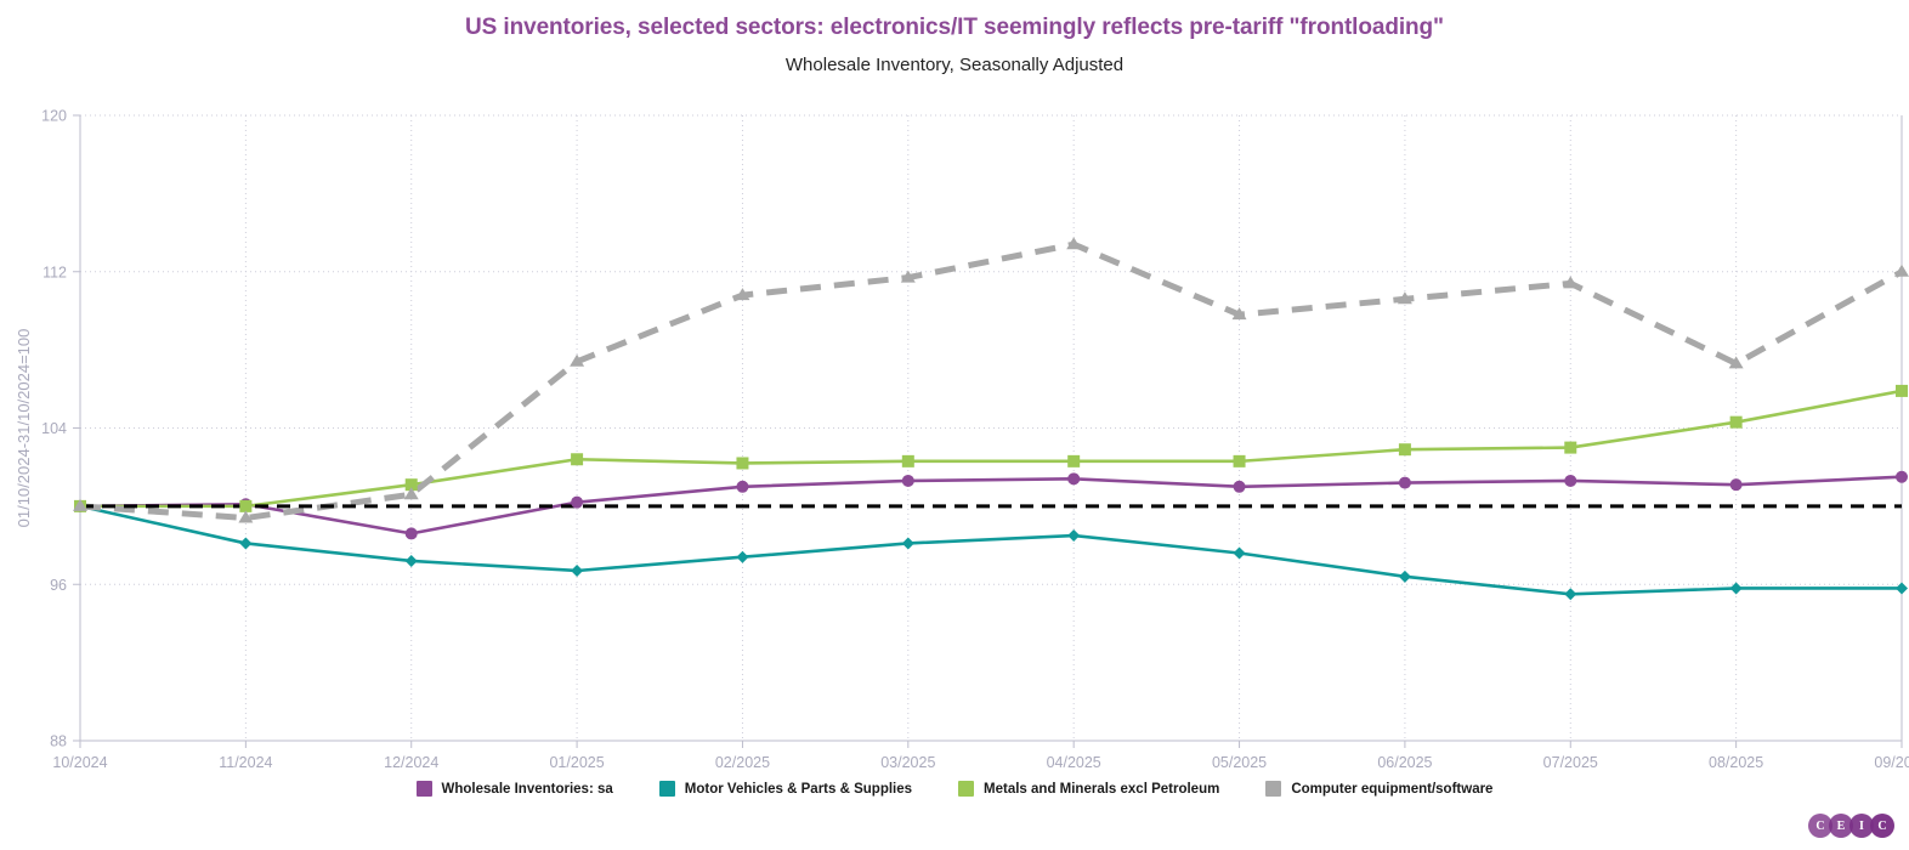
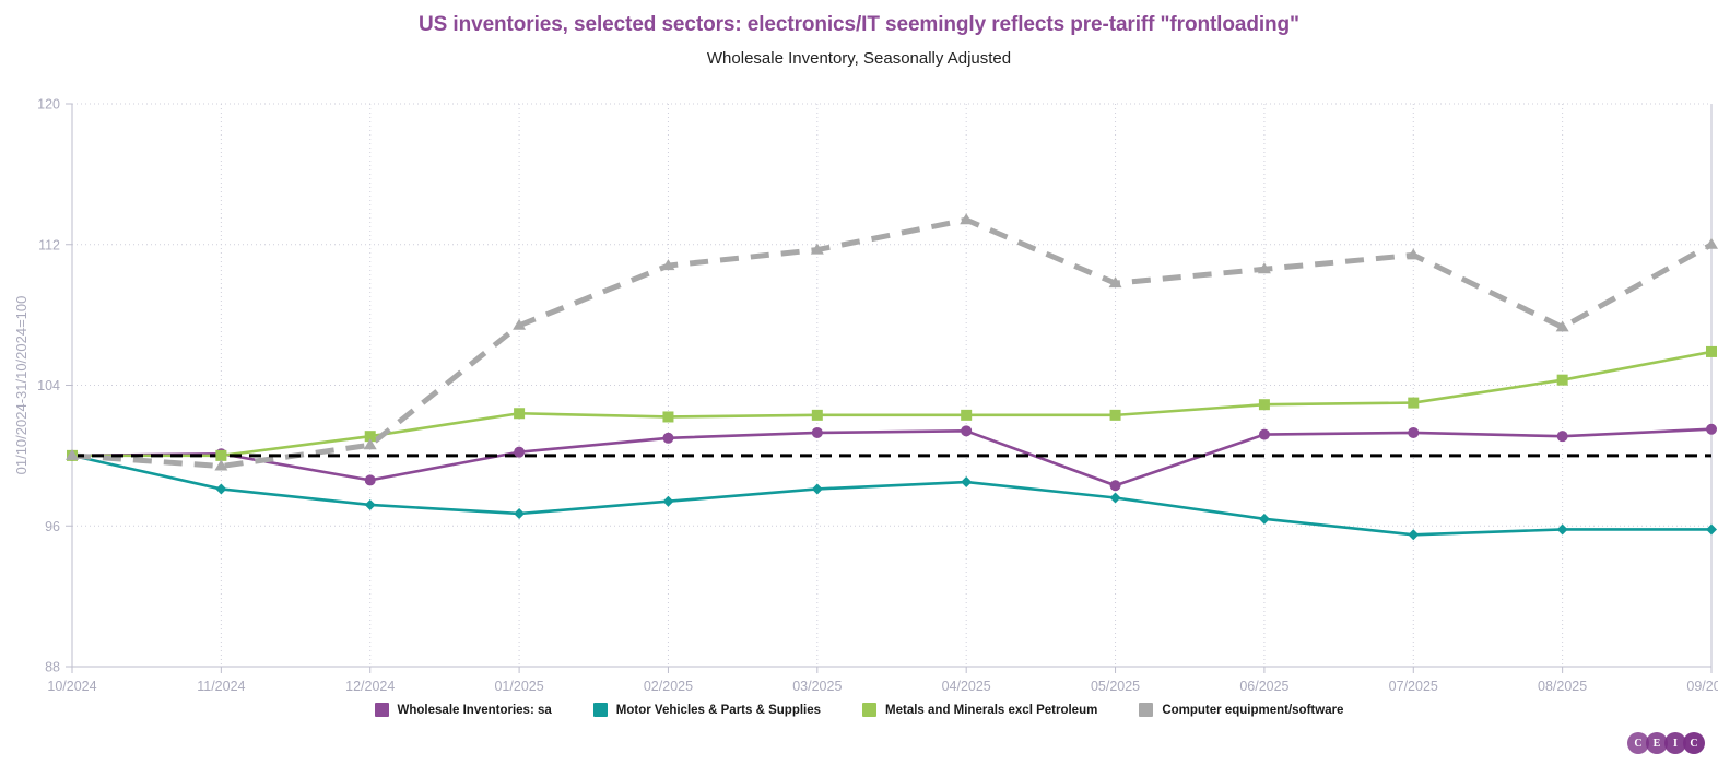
Wholesale Inventories: sa/05/2025: 101.0 -> 98.3
